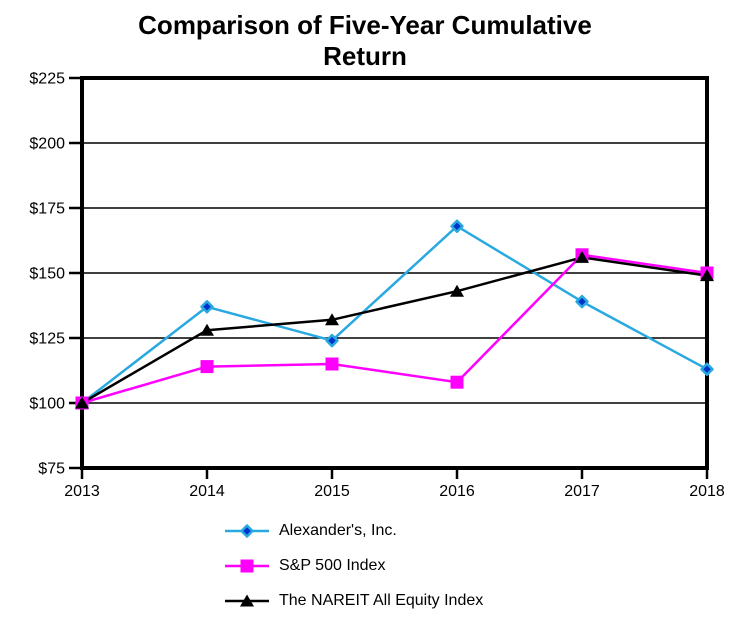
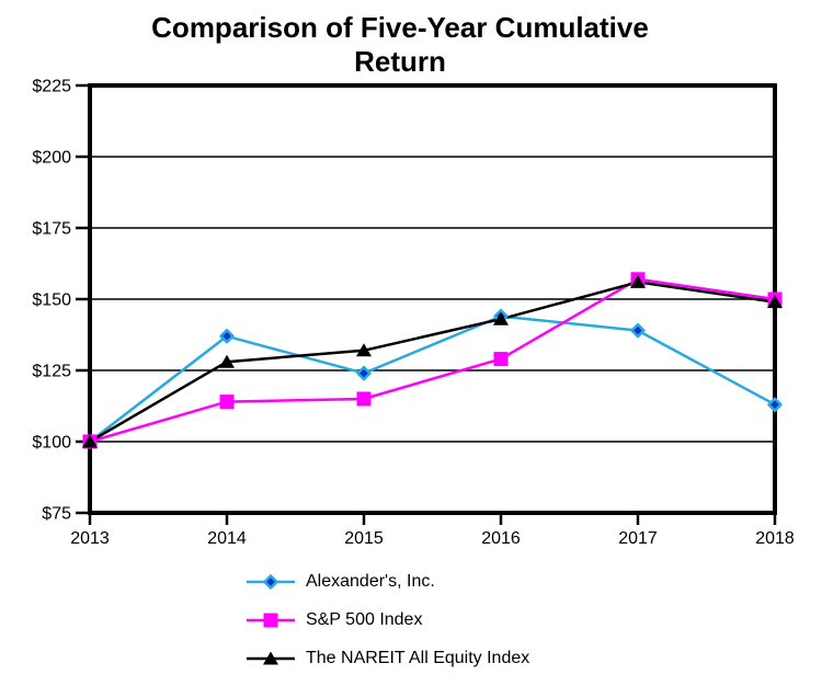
Alexander's, Inc./2016: $168 -> $144
S&P 500 Index/2016: $108 -> $129
